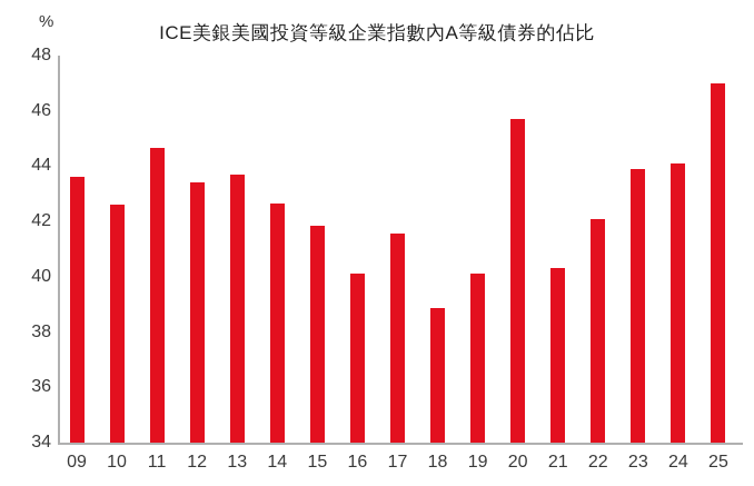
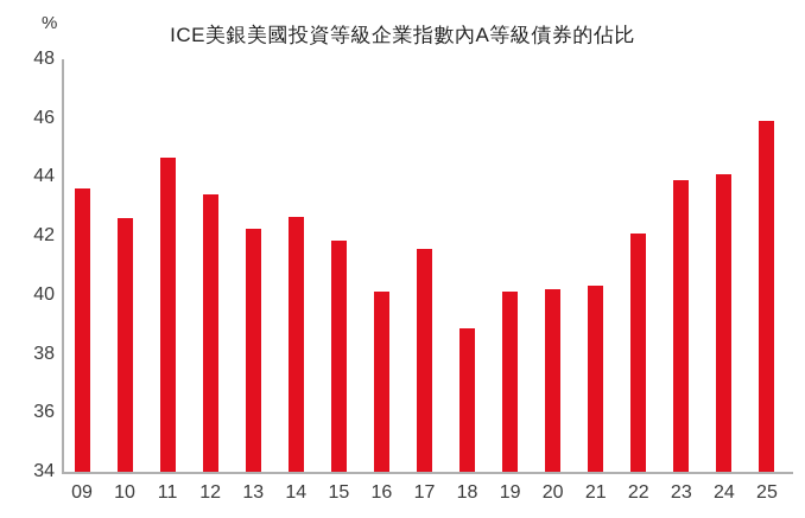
13: 43.7 -> 42.2
20: 45.7 -> 40.2
25: 47.0 -> 45.9
